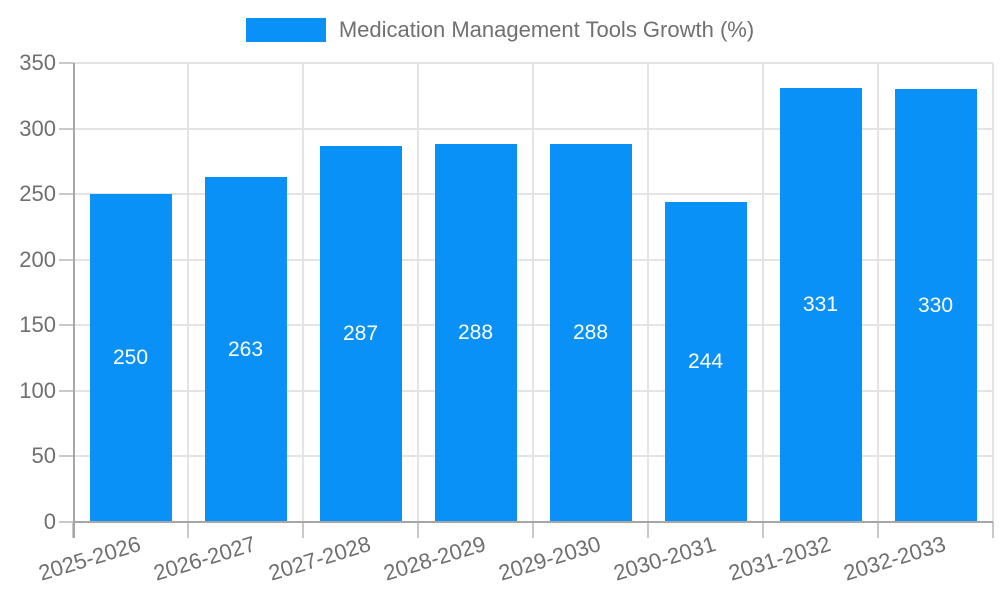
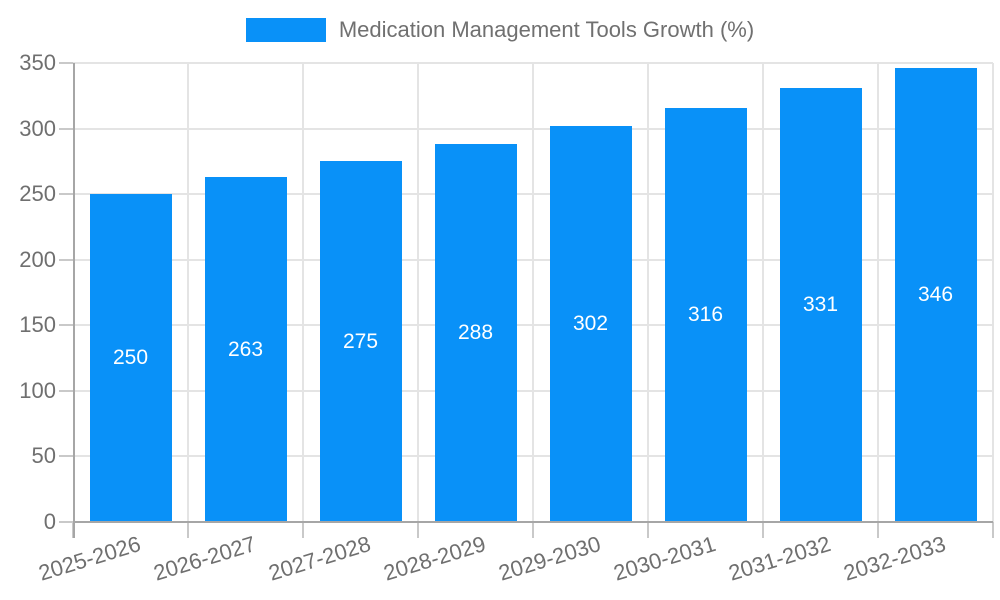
2027-2028: 287 -> 275
2029-2030: 288 -> 302
2030-2031: 244 -> 316
2032-2033: 330 -> 346
